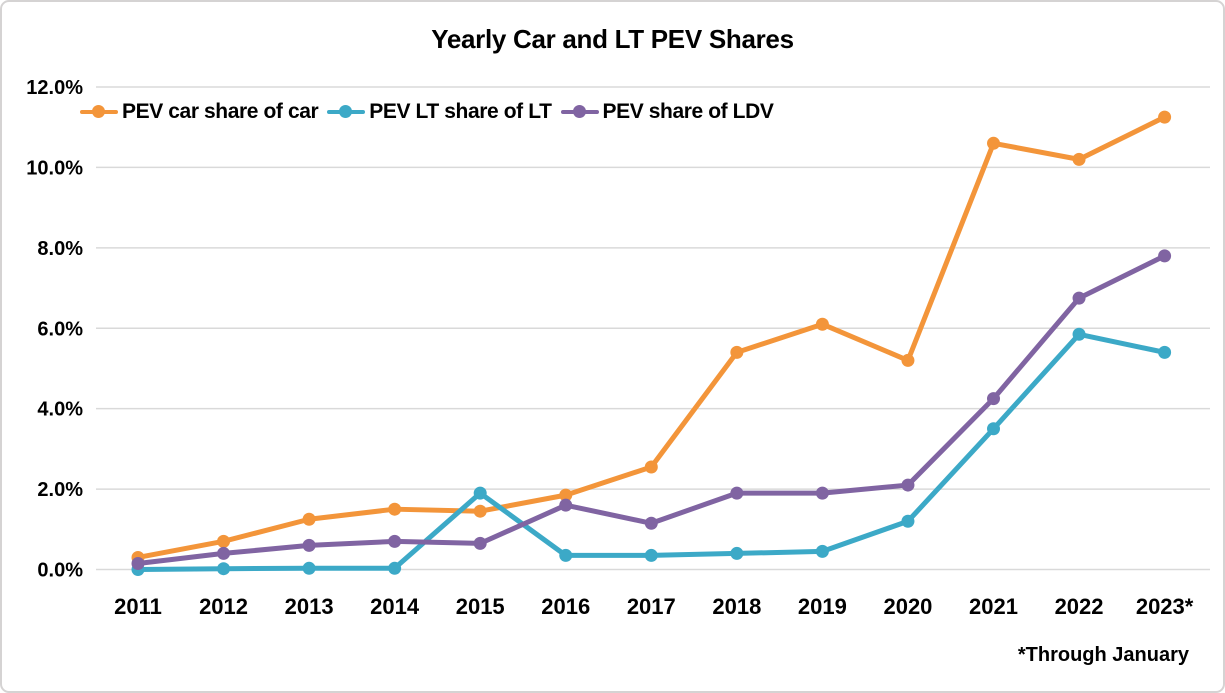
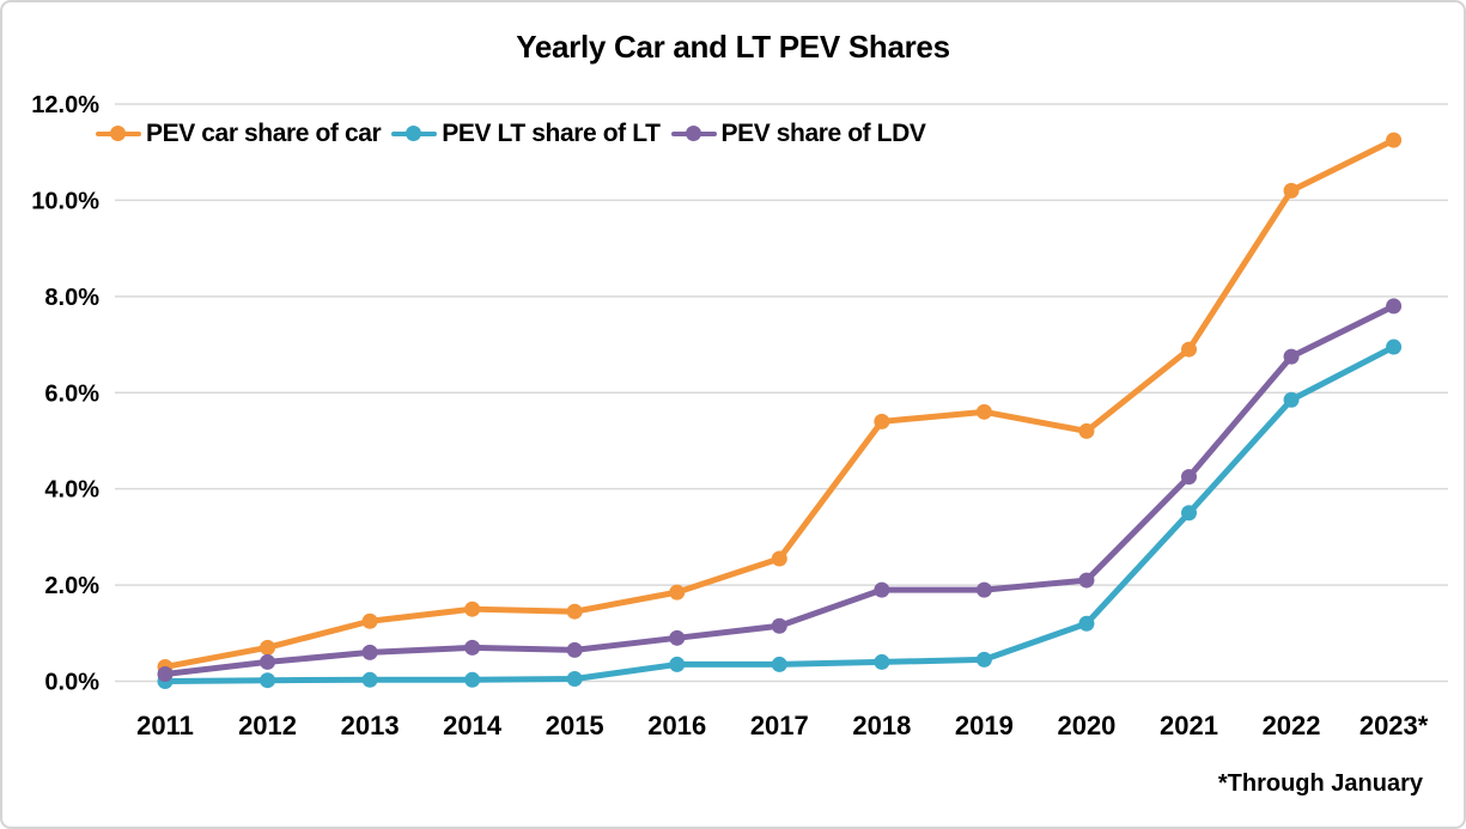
PEV LT share of LT/2015: 1.9% -> 0.1%
PEV share of LDV/2016: 1.6% -> 0.9%
PEV car share of car/2019: 6.1% -> 5.6%
PEV car share of car/2021: 10.6% -> 6.9%
PEV LT share of LT/2023*: 5.4% -> 7.0%
